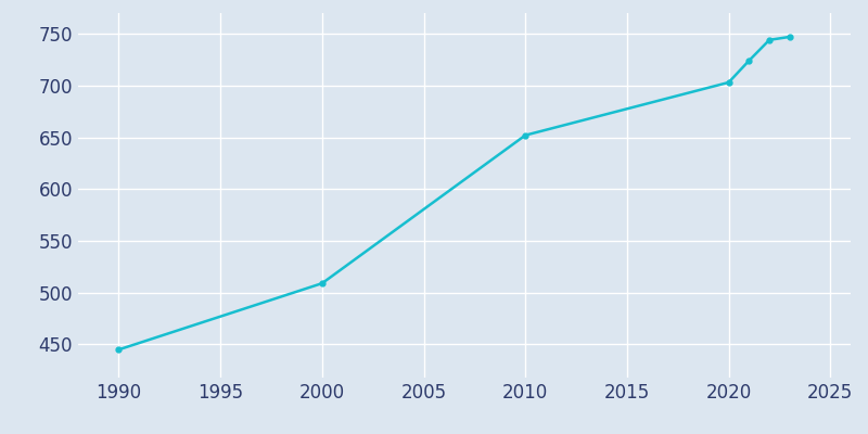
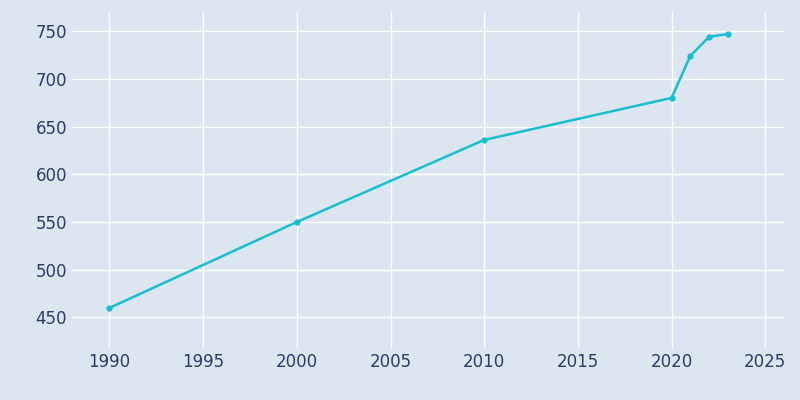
1990: 445 -> 460
2000: 509 -> 550
2010: 652 -> 636
2020: 703 -> 680
